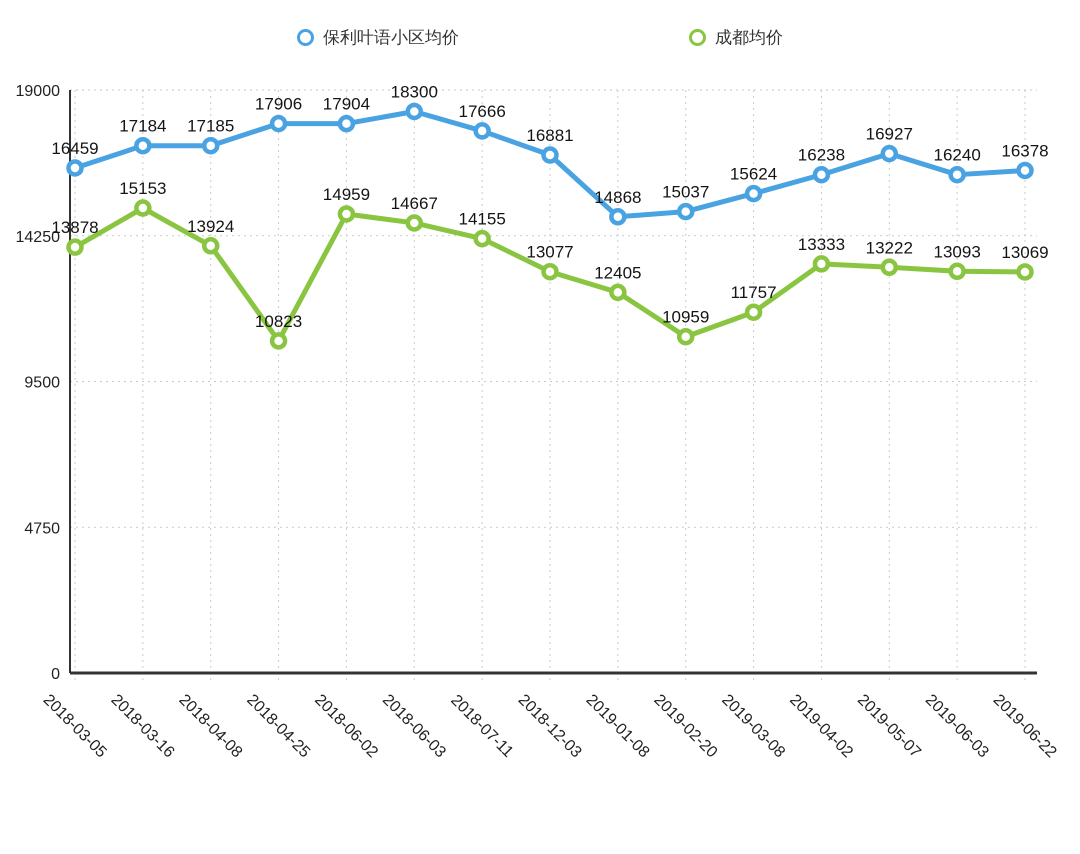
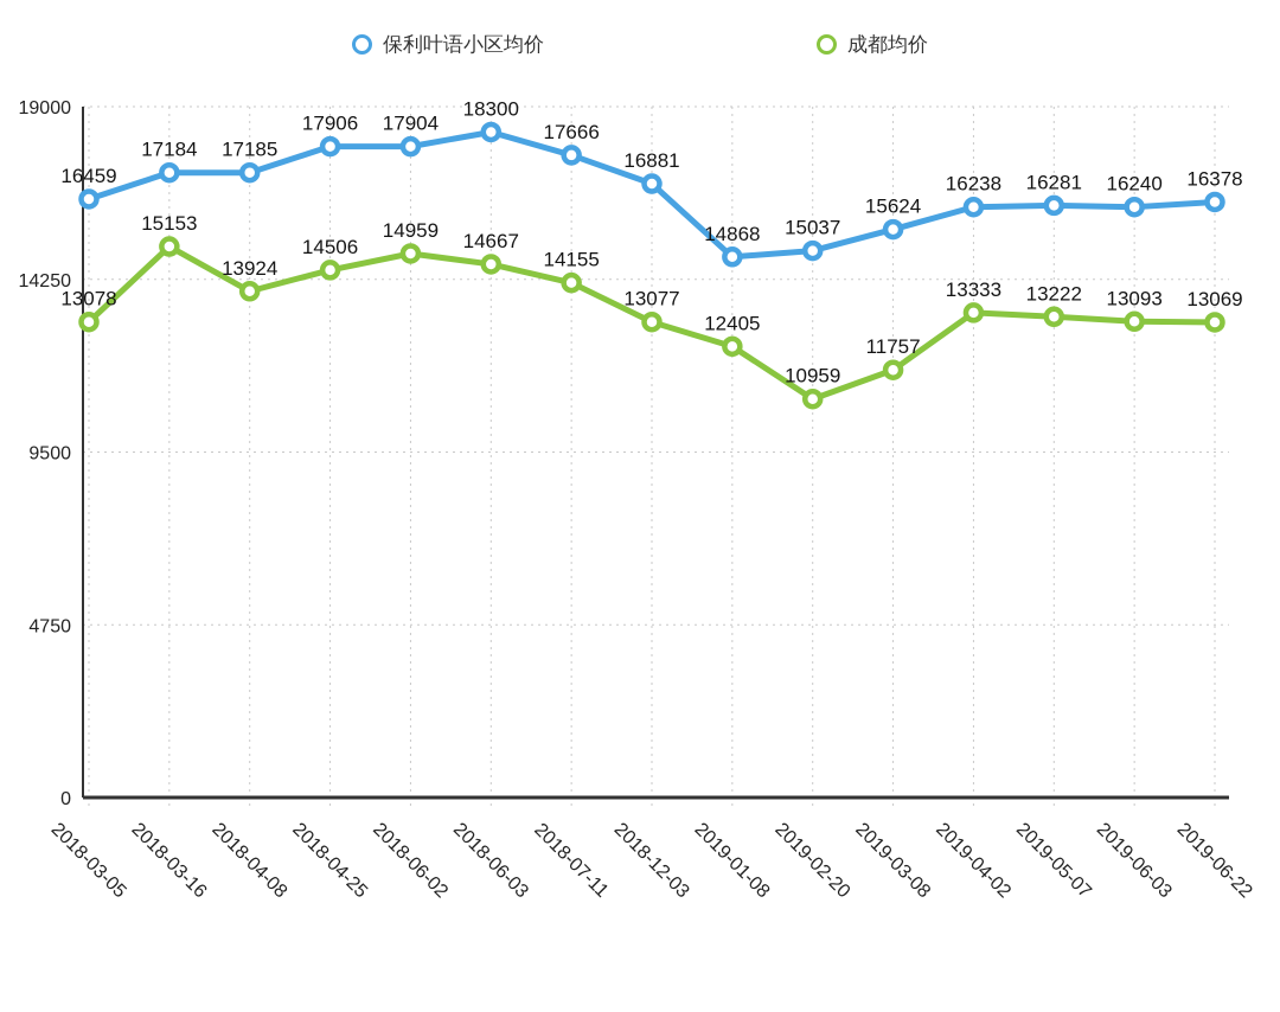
成都均价/2018-03-05: 13878 -> 13078
成都均价/2018-04-25: 10823 -> 14506
保利叶语小区均价/2019-05-07: 16927 -> 16281
